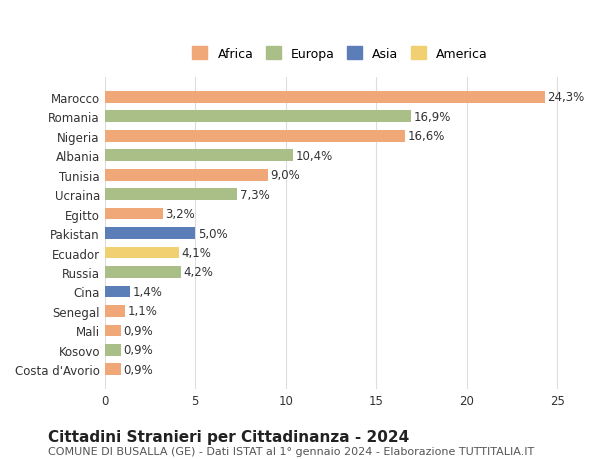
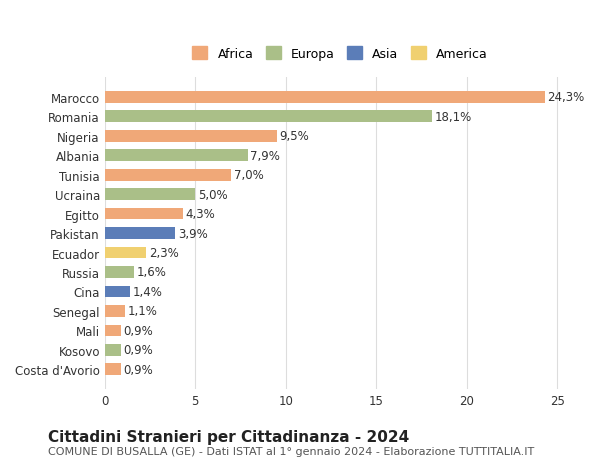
Romania: 16,9% -> 18,1%
Nigeria: 16,6% -> 9,5%
Albania: 10,4% -> 7,9%
Tunisia: 9,0% -> 7,0%
Ucraina: 7,3% -> 5,0%
Egitto: 3,2% -> 4,3%
Pakistan: 5,0% -> 3,9%
Ecuador: 4,1% -> 2,3%
Russia: 4,2% -> 1,6%
